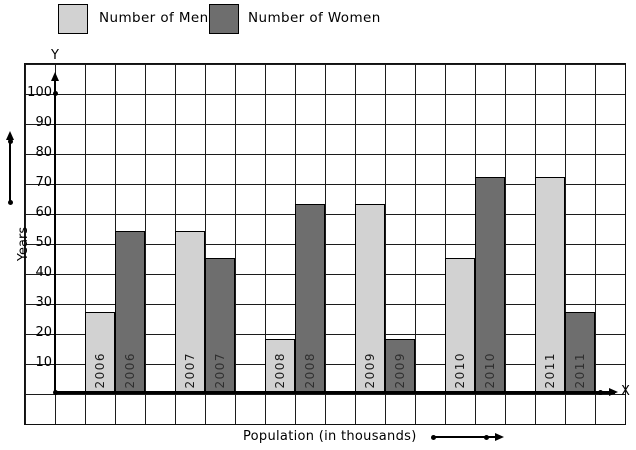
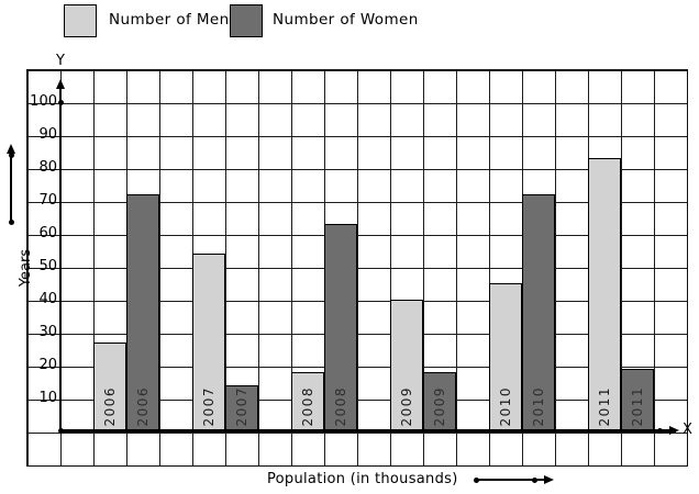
Number of Women/2006: 54 -> 72
Number of Women/2007: 45 -> 14
Number of Men/2009: 63 -> 40
Number of Men/2011: 72 -> 83
Number of Women/2011: 27 -> 19
